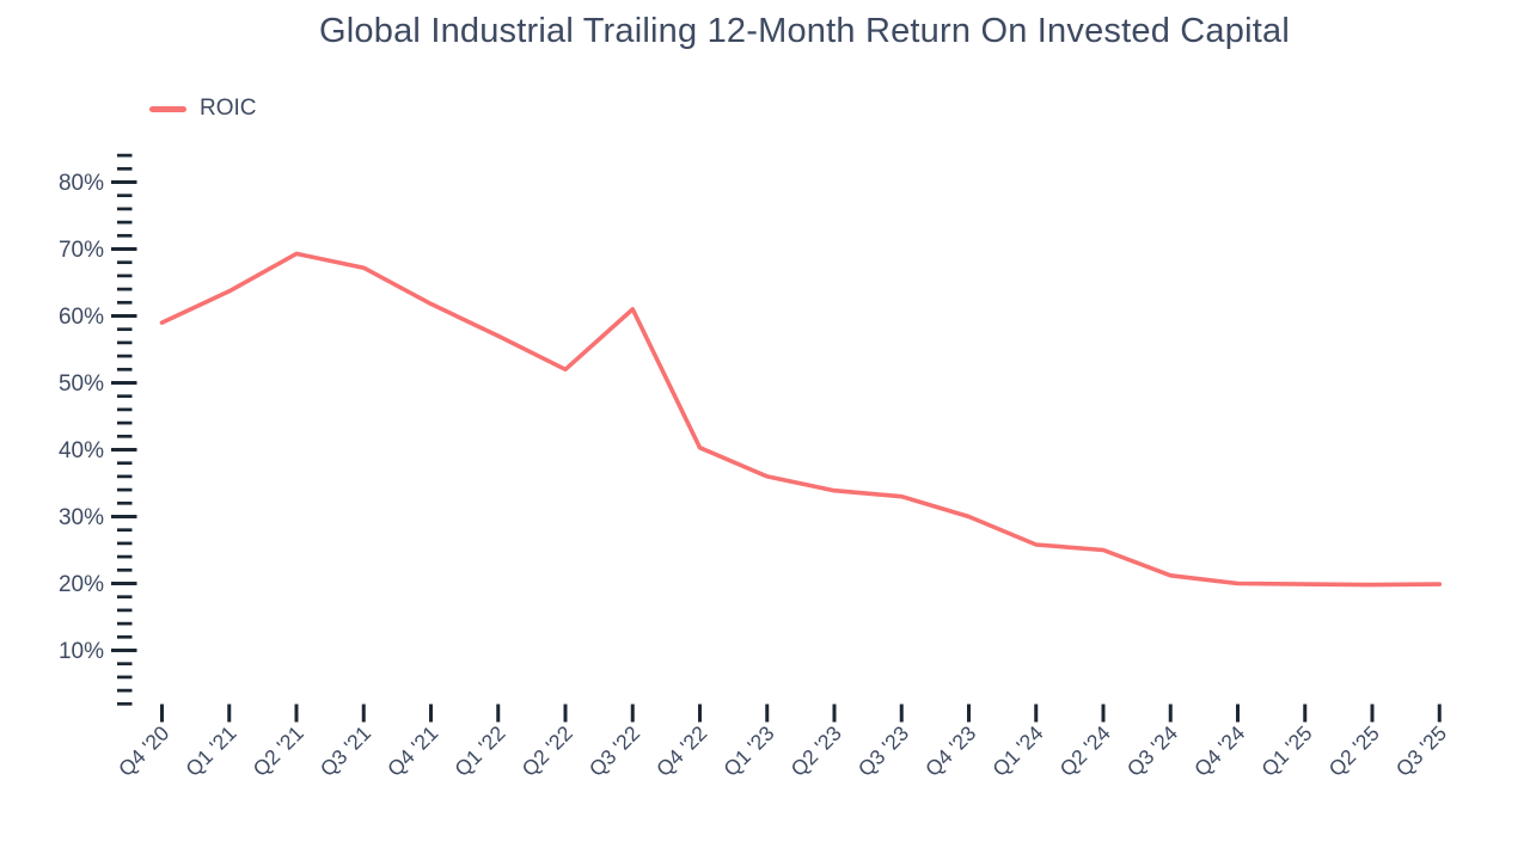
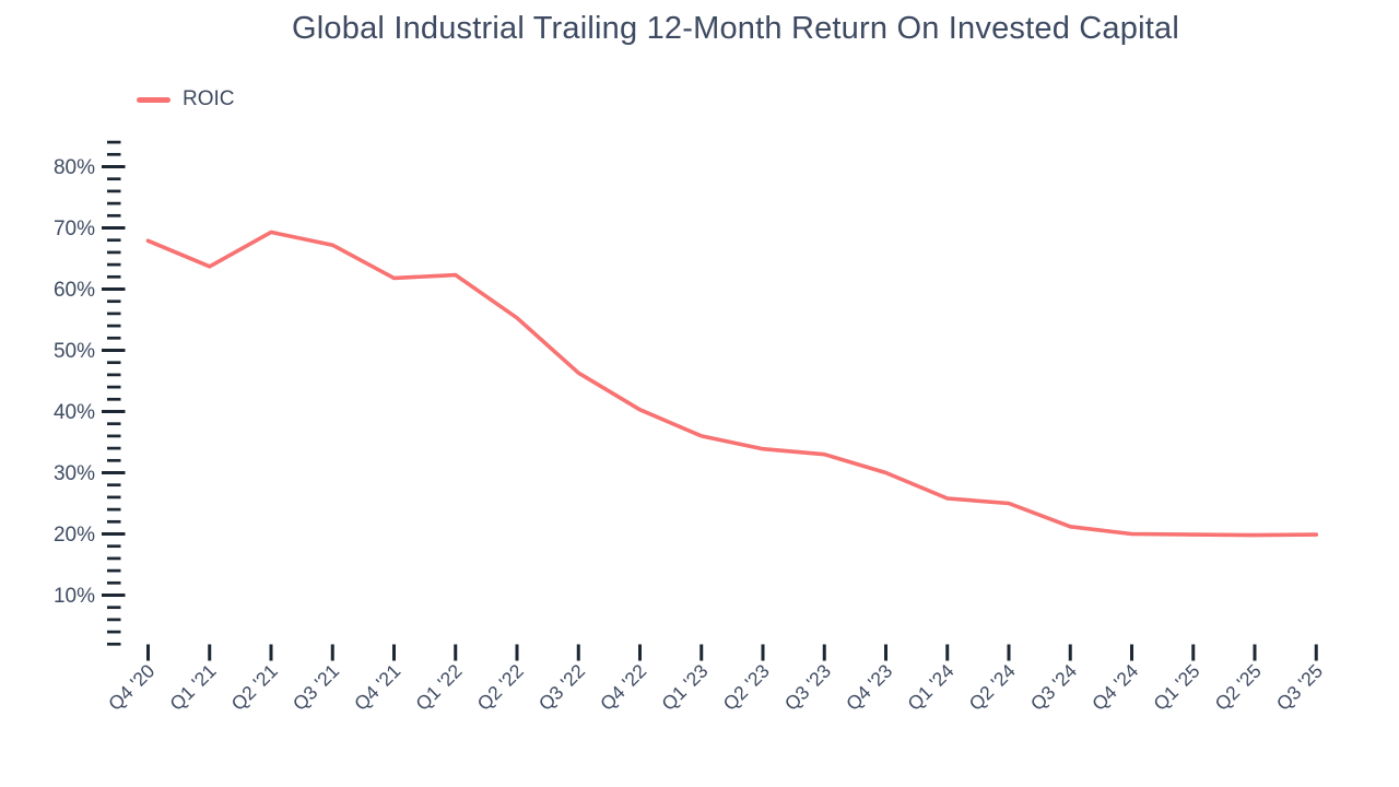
Q4 '20: 59% -> 68%
Q1 '22: 57% -> 62%
Q2 '22: 52% -> 55%
Q3 '22: 61% -> 46%
